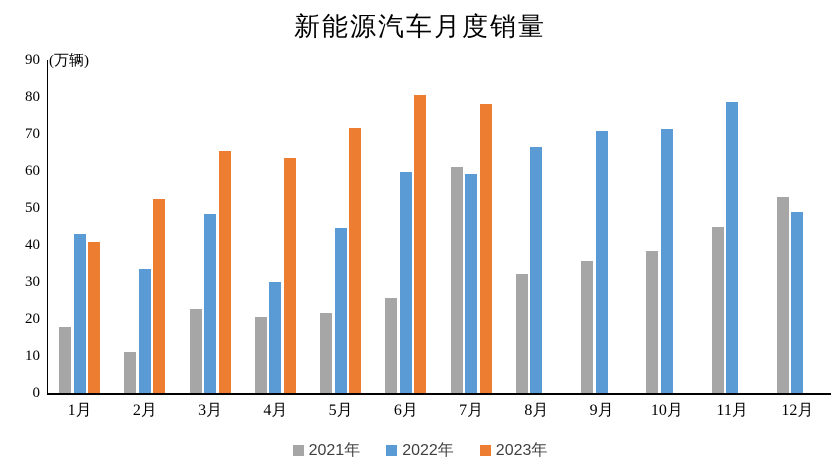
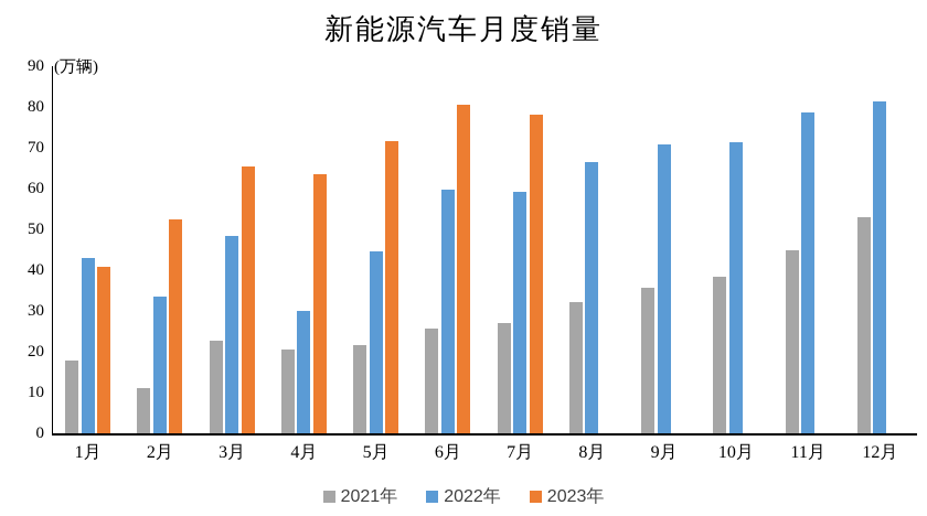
2021年/7月: 61 -> 27
2022年/12月: 49 -> 81
